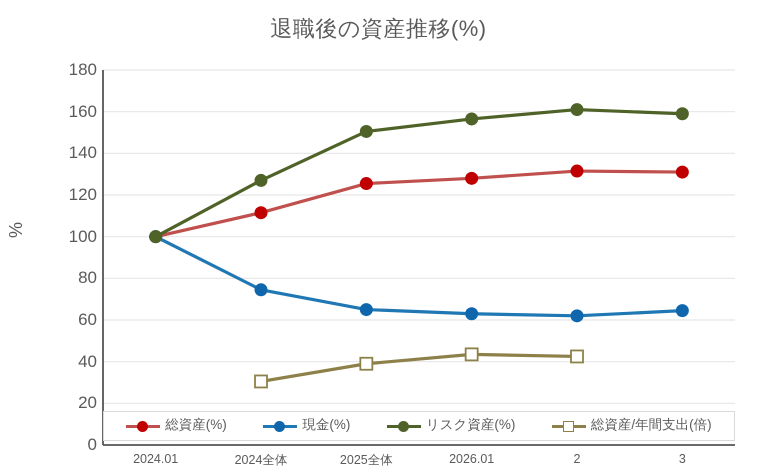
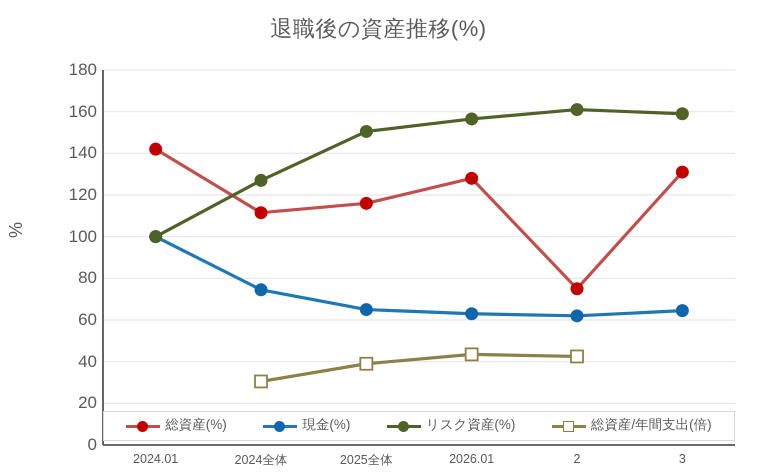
総資産(%)/2024.01: 100 -> 142
総資産(%)/2025全体: 126 -> 116
総資産(%)/2: 132 -> 75
